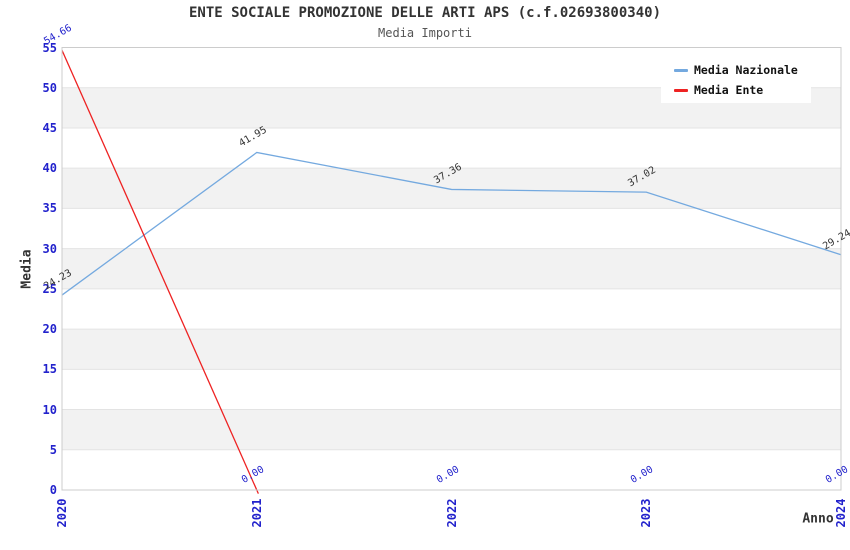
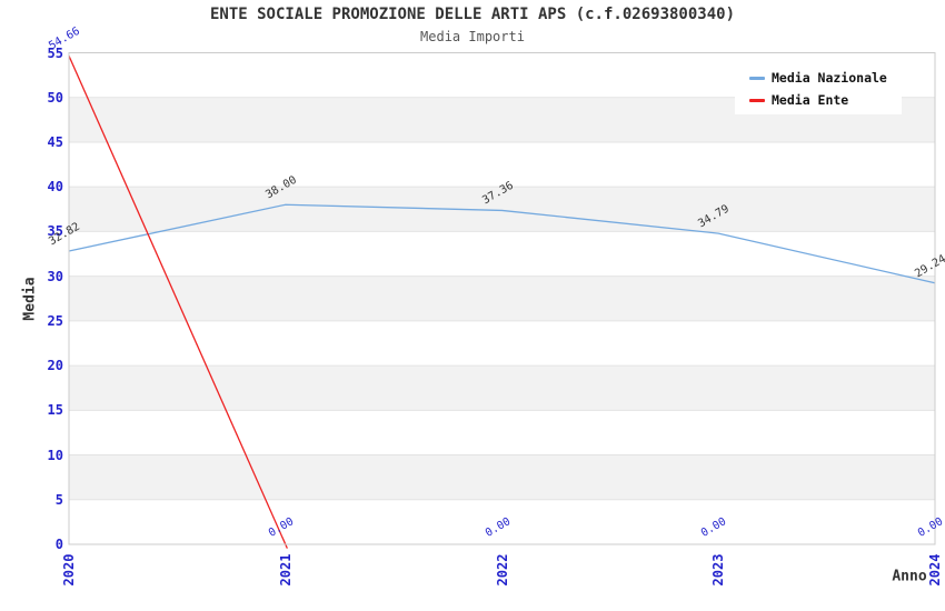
Media Nazionale/2020: 24.23 -> 32.82
Media Nazionale/2021: 41.95 -> 38.00
Media Nazionale/2023: 37.02 -> 34.79
